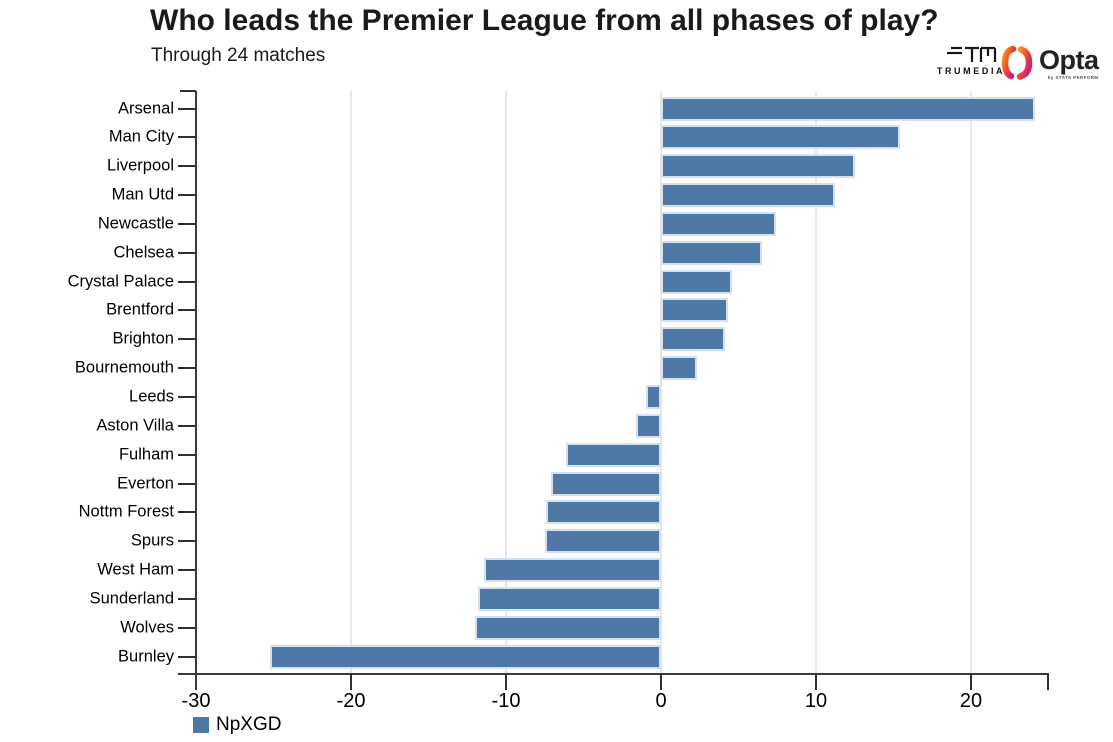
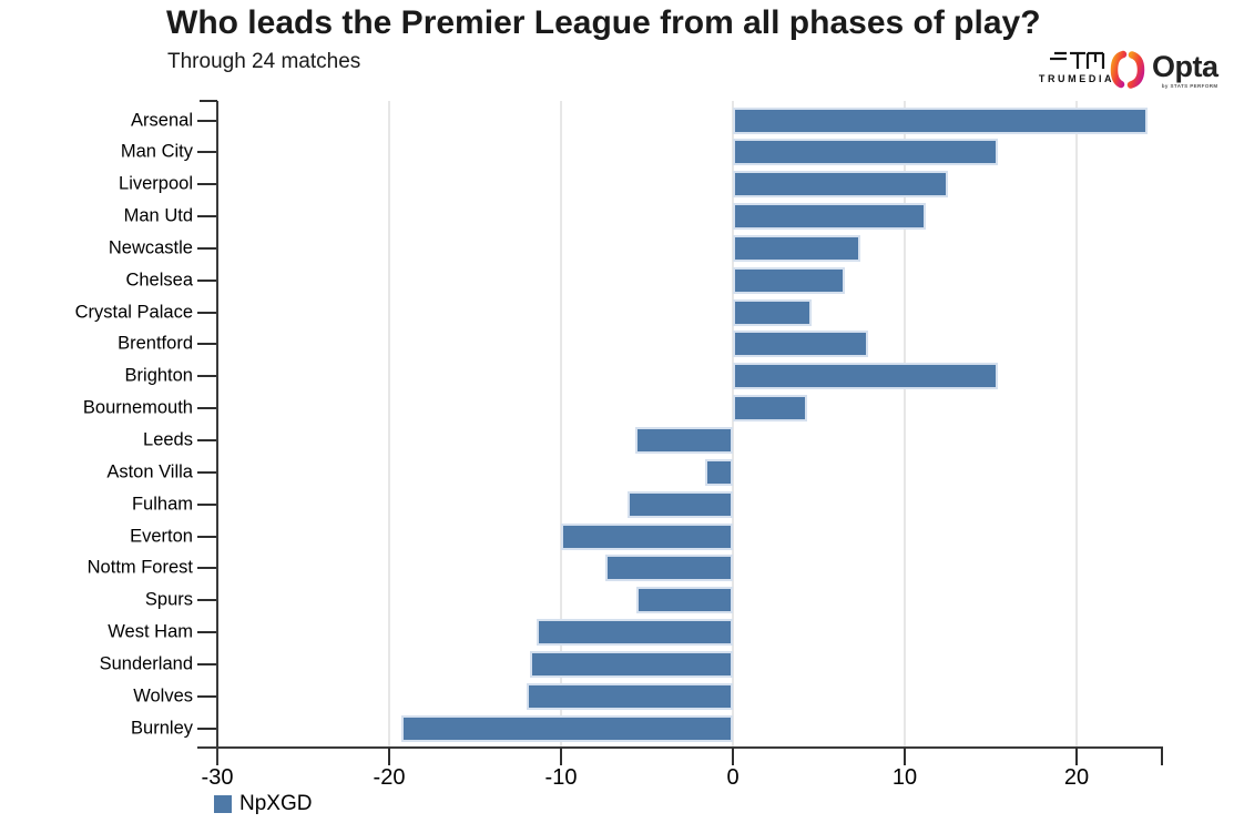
Brentford: 4.3 -> 7.9
Brighton: 4.1 -> 15.4
Bournemouth: 2.3 -> 4.3
Leeds: -1.0 -> -5.7
Everton: -7.1 -> -10.0
Spurs: -7.5 -> -5.6
Burnley: -25.2 -> -19.3
